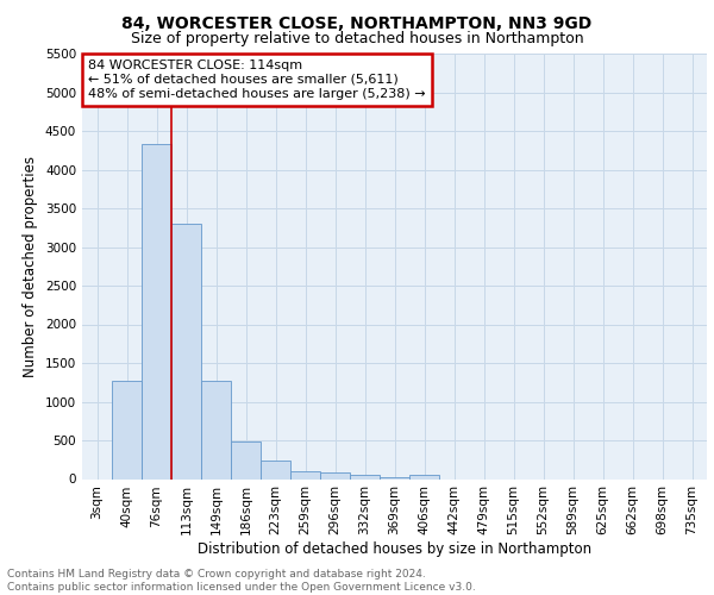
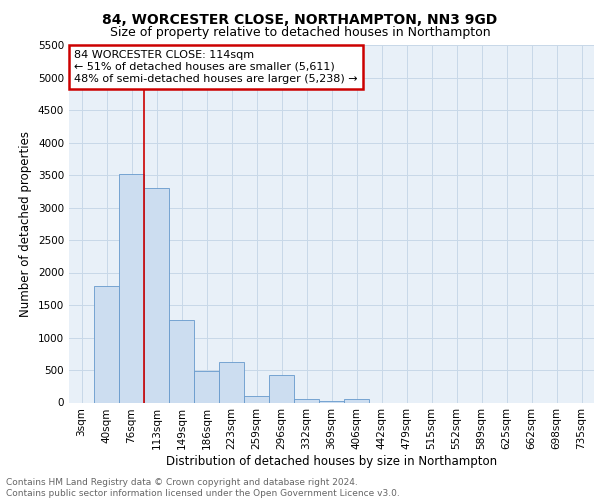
40sqm: 1270 -> 1800
76sqm: 4330 -> 3520
223sqm: 240 -> 620
296sqm: 80 -> 420
